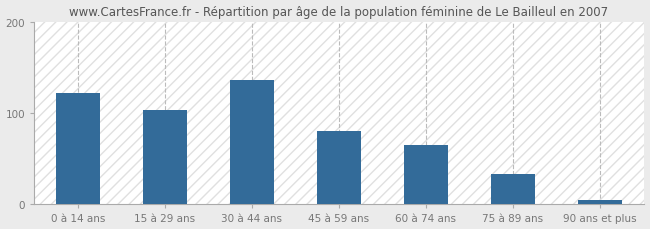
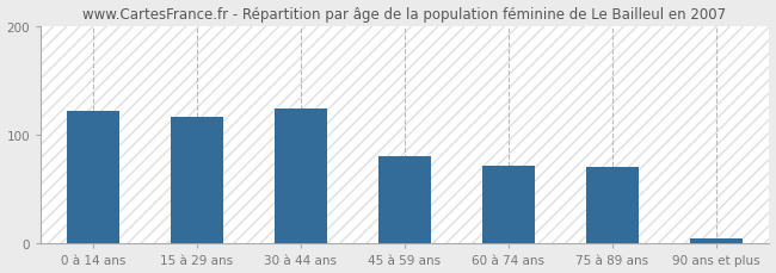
15 à 29 ans: 103 -> 116
30 à 44 ans: 136 -> 124
60 à 74 ans: 65 -> 72
75 à 89 ans: 33 -> 70
